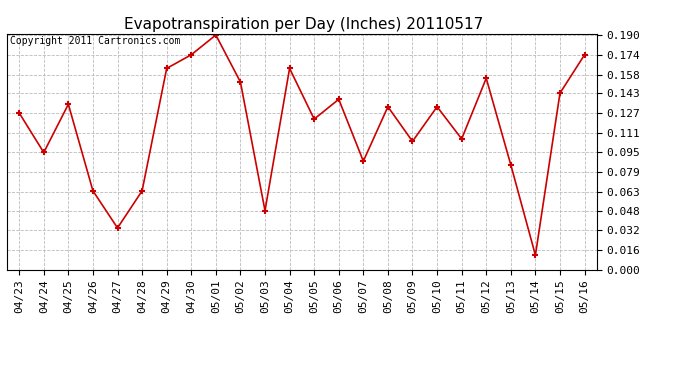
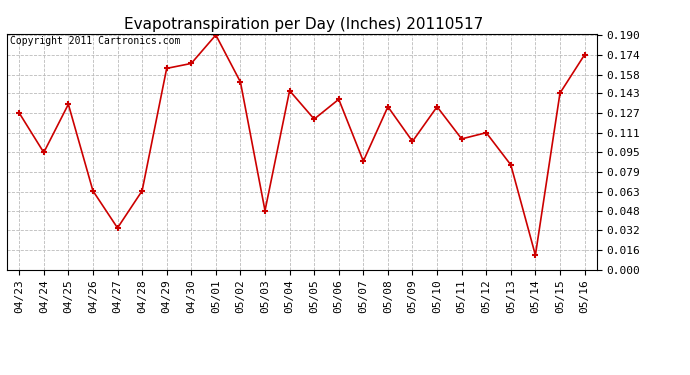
04/30: 0.174 -> 0.167
05/04: 0.163 -> 0.145
05/12: 0.155 -> 0.111
